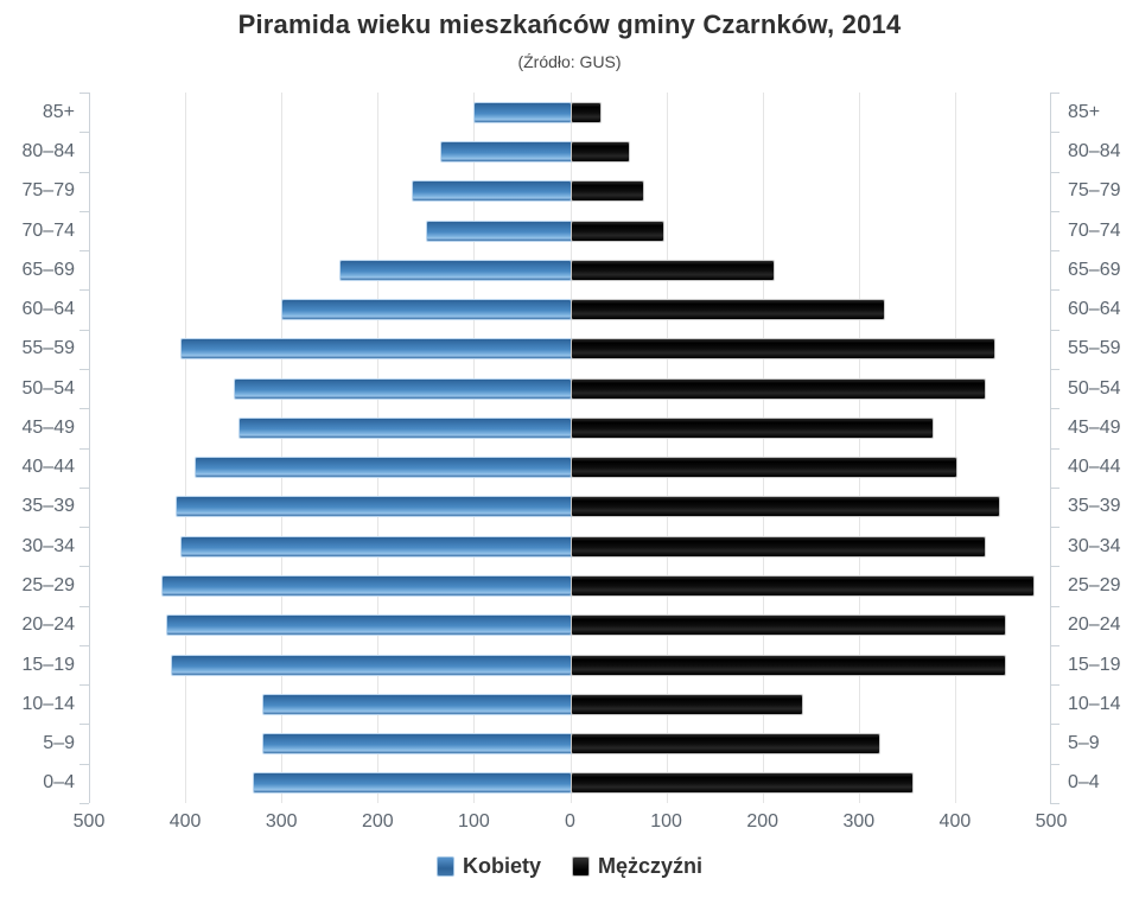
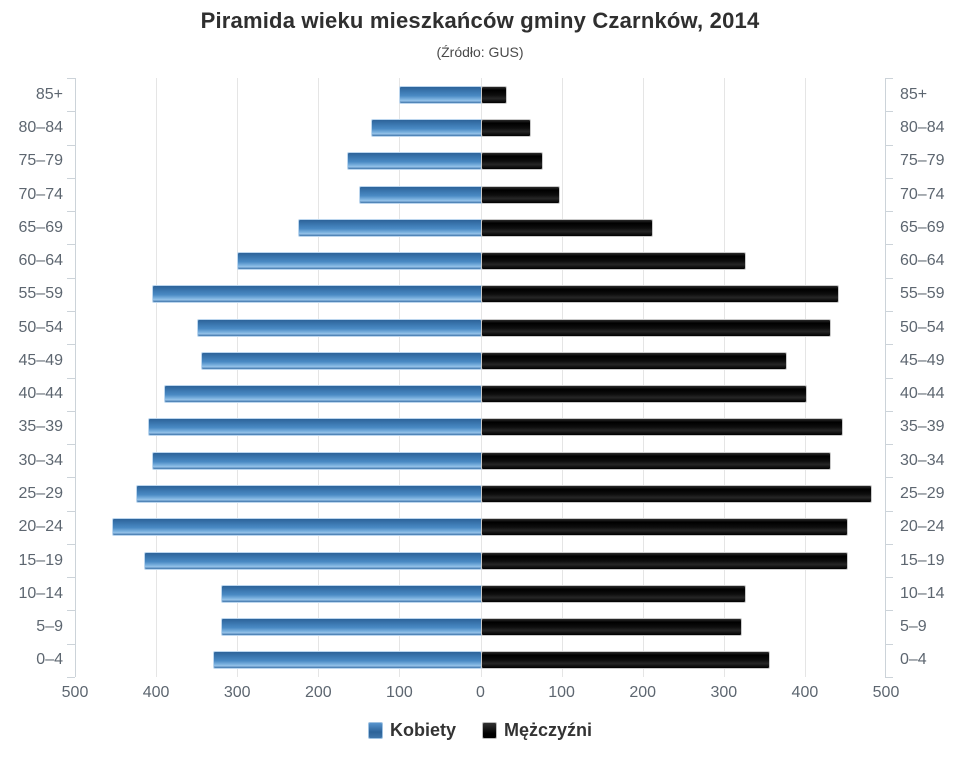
Kobiety/65–69: 240 -> 220
Kobiety/20–24: 420 -> 460
Mężczyźni/10–14: 240 -> 320
